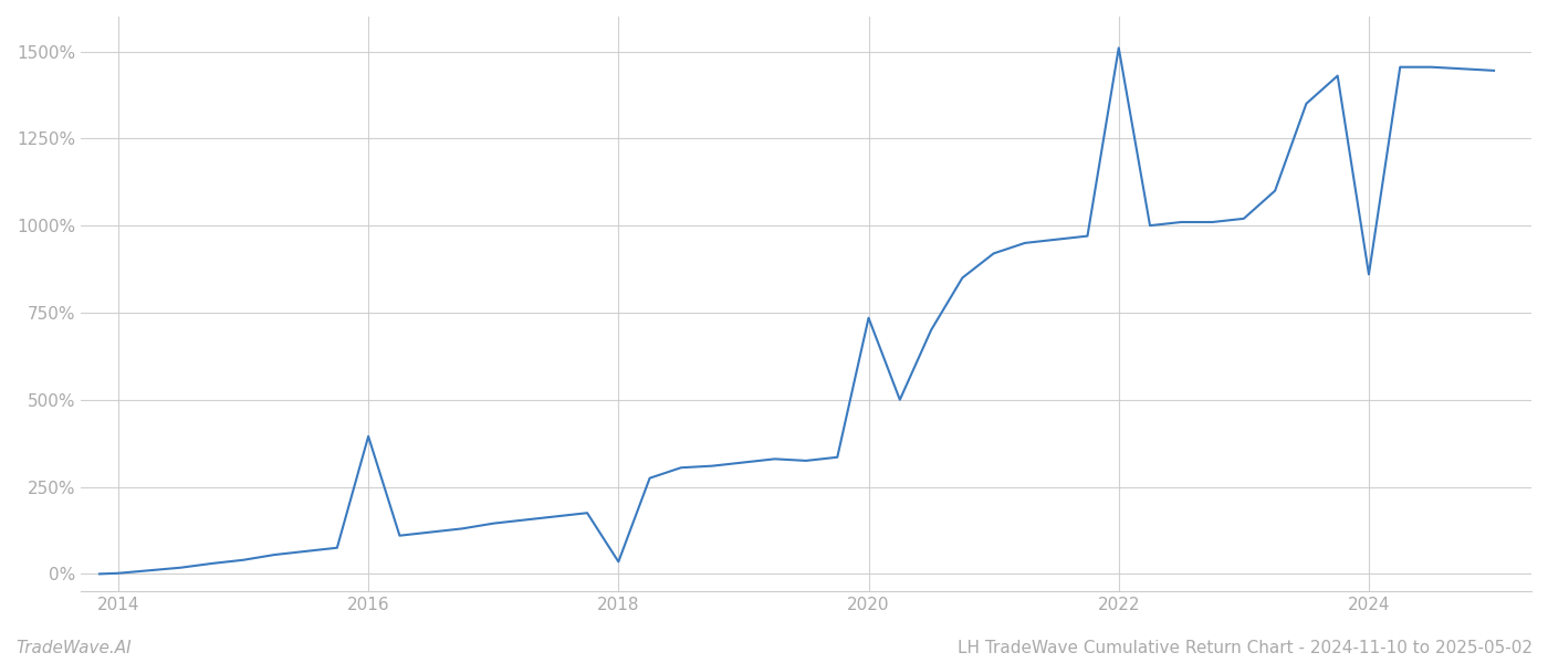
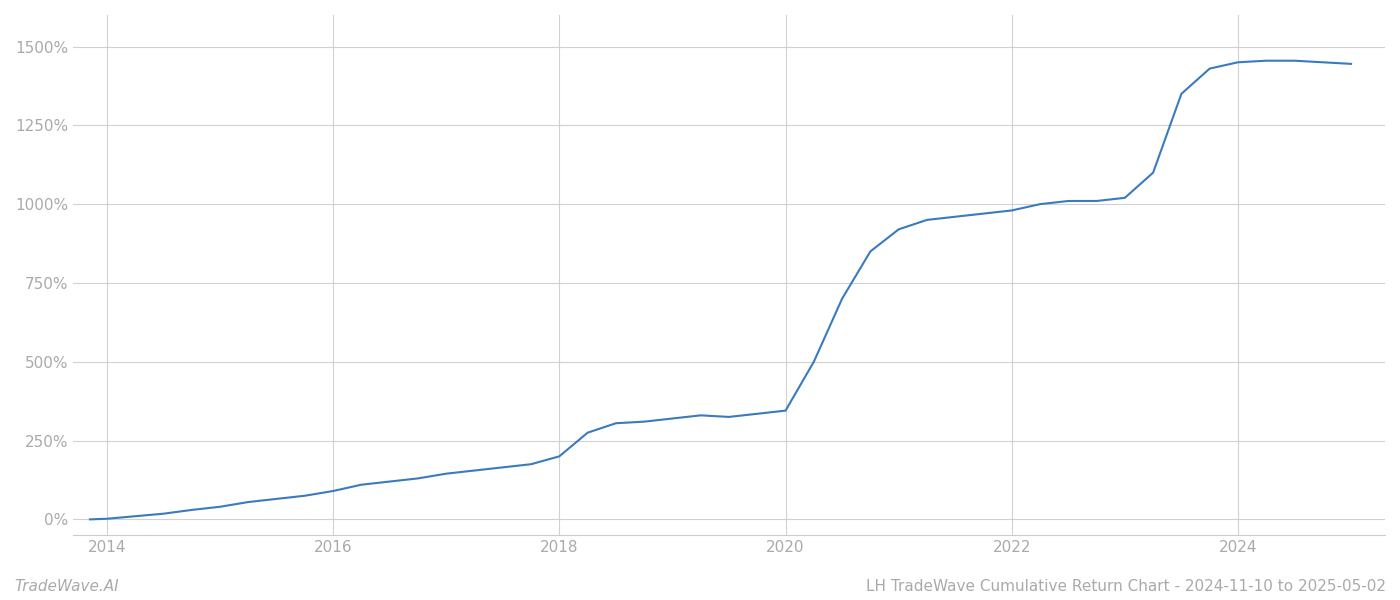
2016: 395% -> 90%
2018: 35% -> 200%
2020: 735% -> 345%
2022: 1510% -> 980%
2024: 860% -> 1450%
